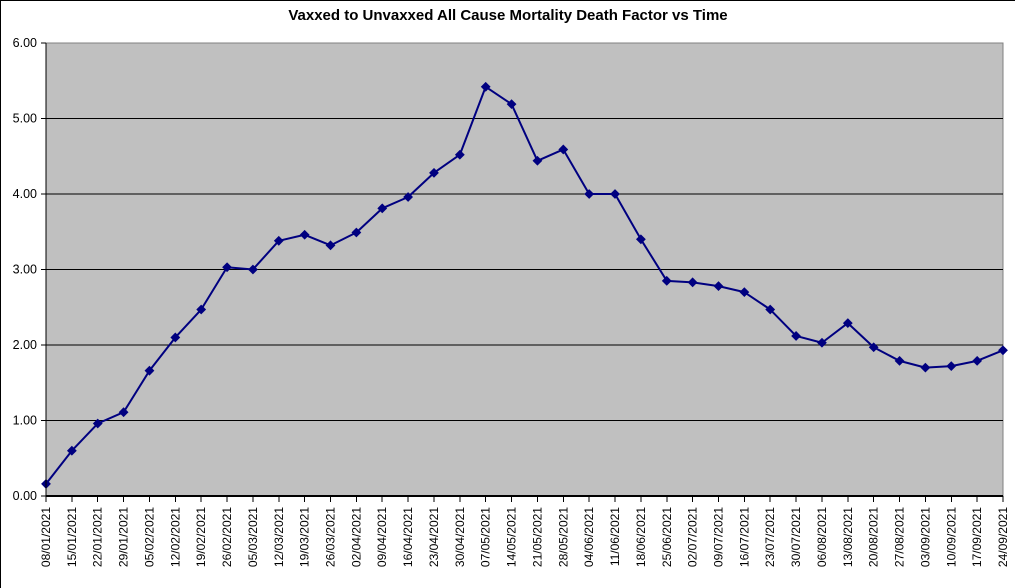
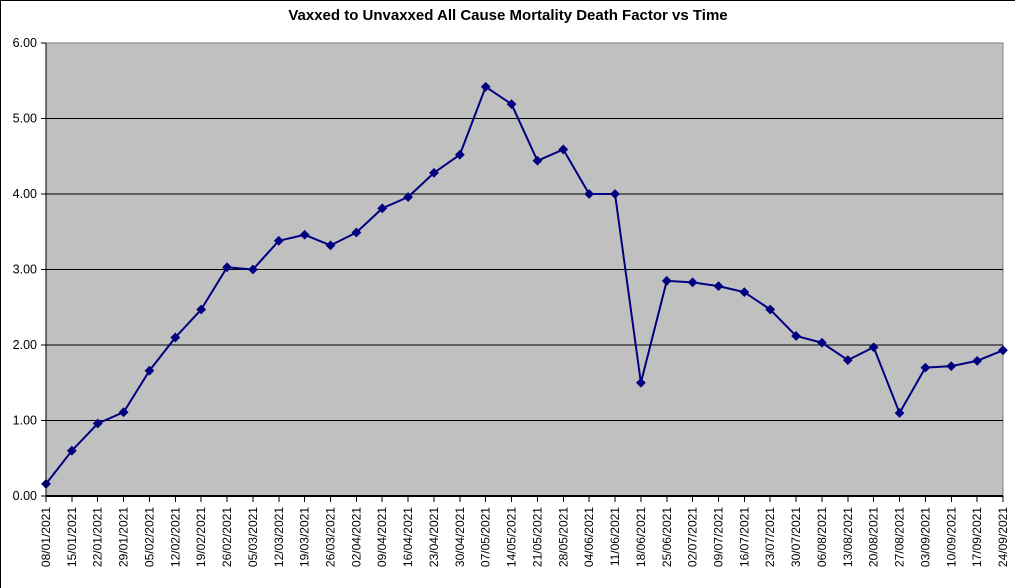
18/06/2021: 3.4 -> 1.5
13/08/2021: 2.3 -> 1.8
27/08/2021: 1.8 -> 1.1
